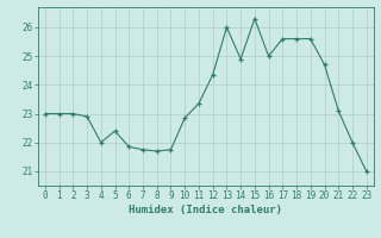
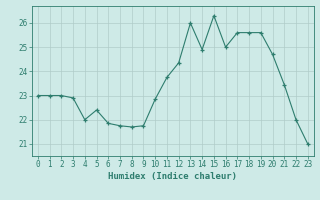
11: 23.35 -> 23.75
21: 23.10 -> 23.45
